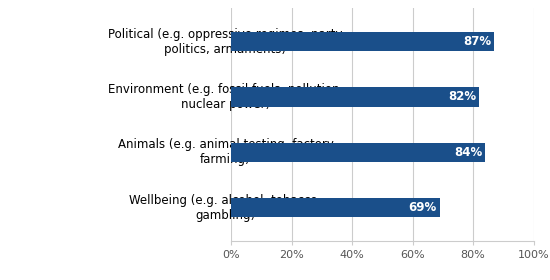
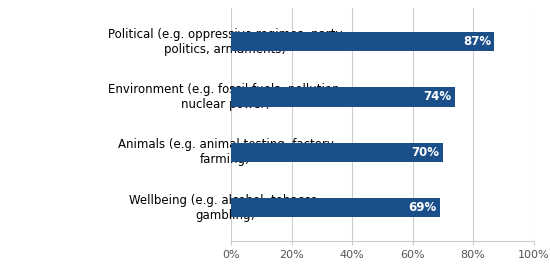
Environment (e.g. fossil fuels, pollution, nuclear power): 82% -> 74%
Animals (e.g. animal testing, factory farming): 84% -> 70%
